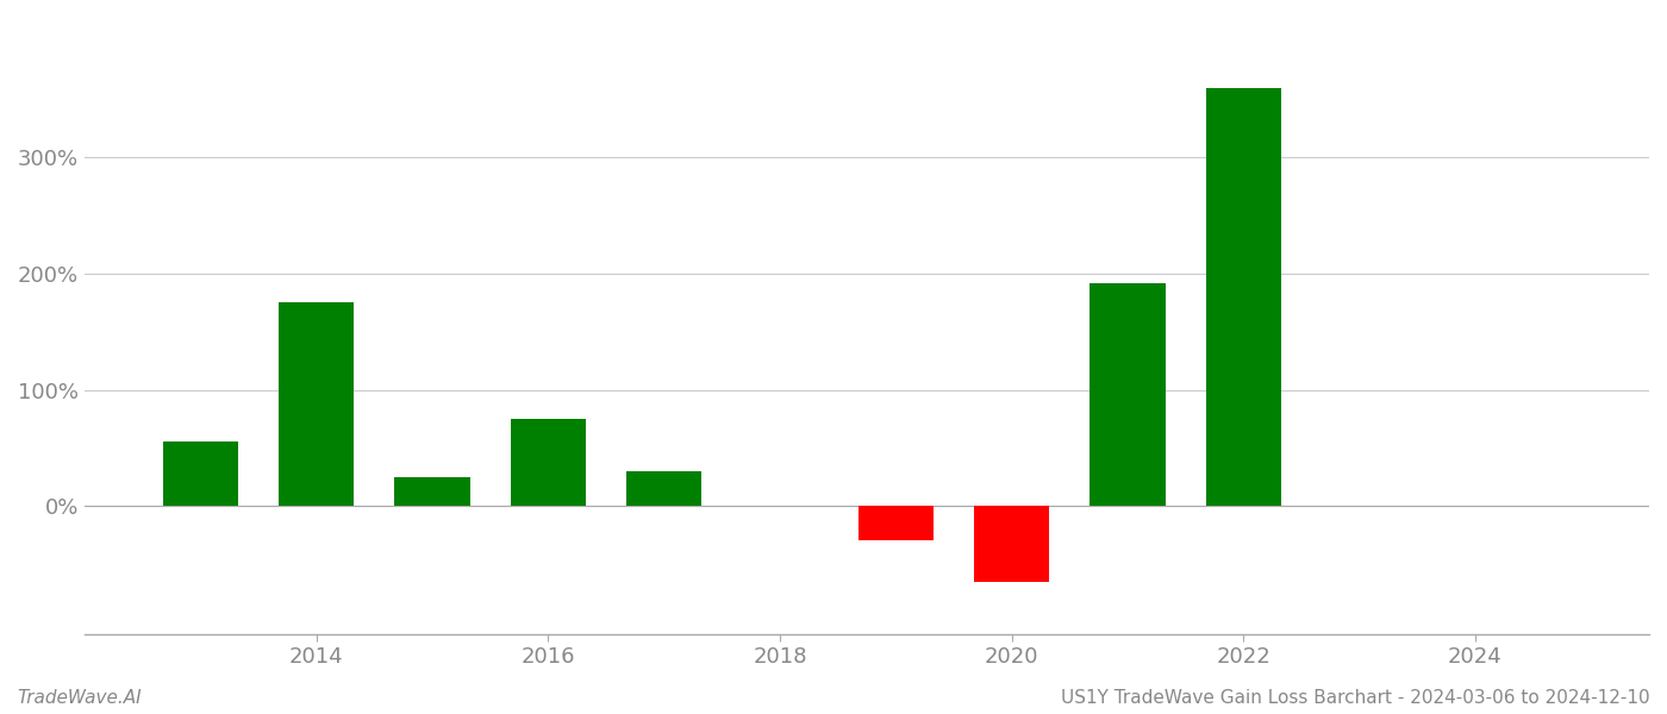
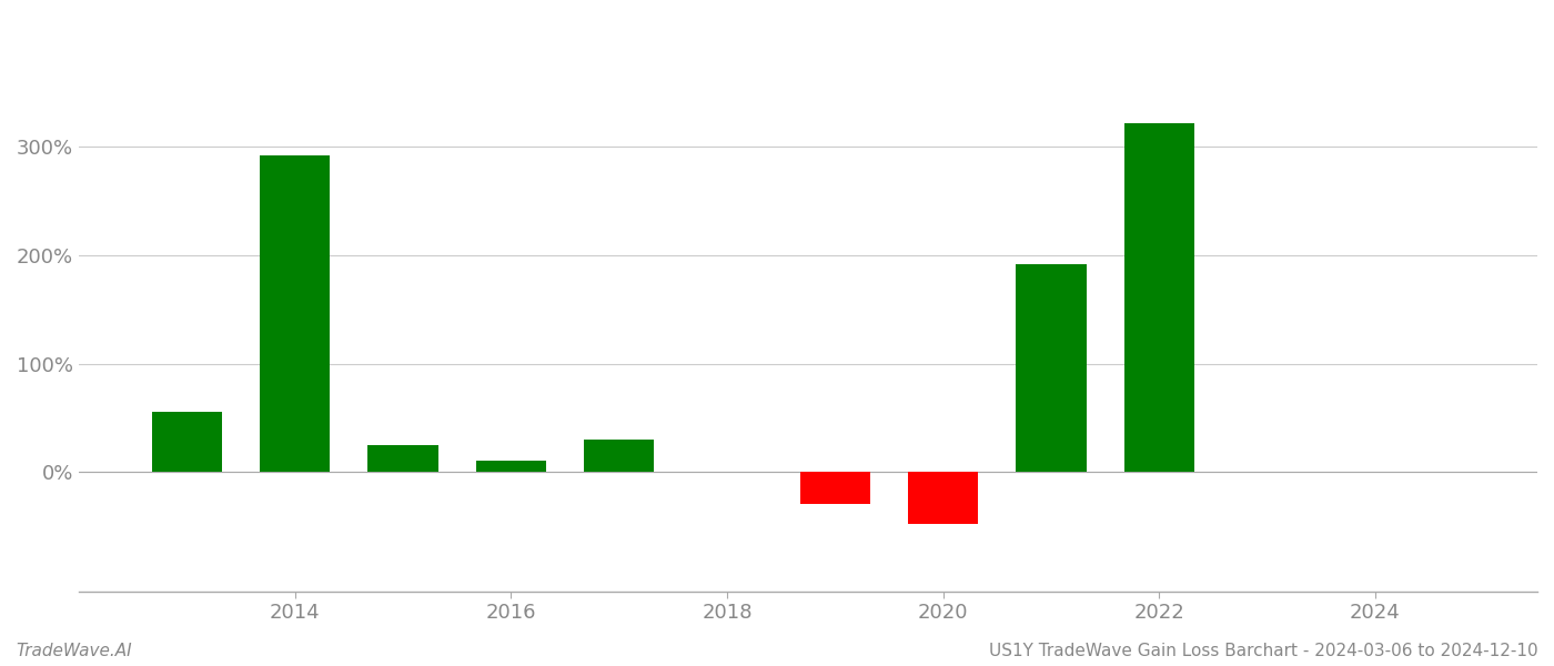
2014: 175% -> 292%
2016: 75% -> 10%
2020: -65% -> -48%
2022: 360% -> 322%
